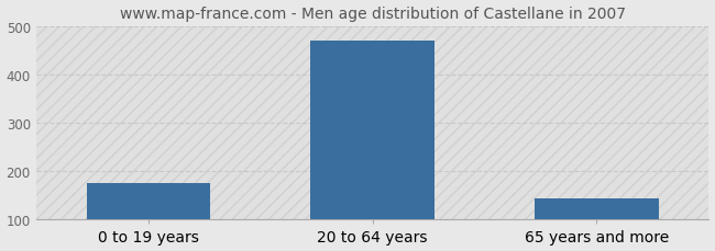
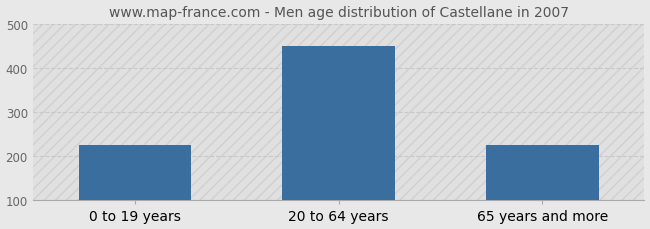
0 to 19 years: 175 -> 225
20 to 64 years: 470 -> 450
65 years and more: 145 -> 225
